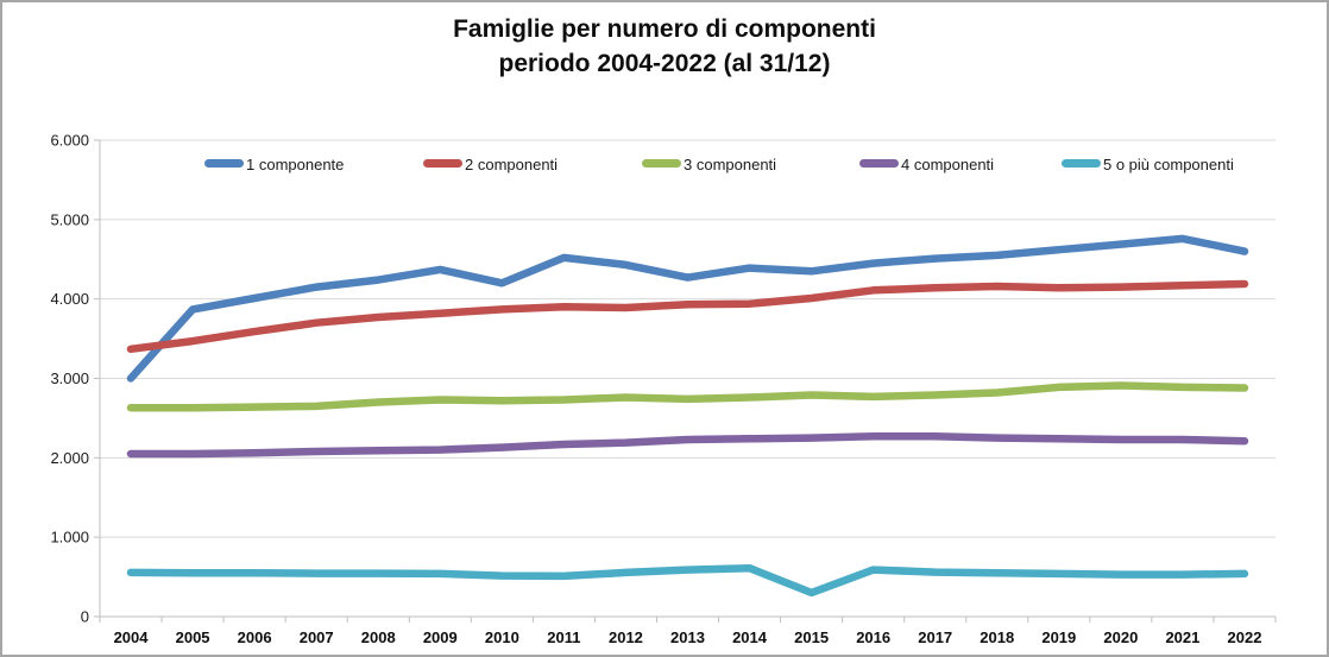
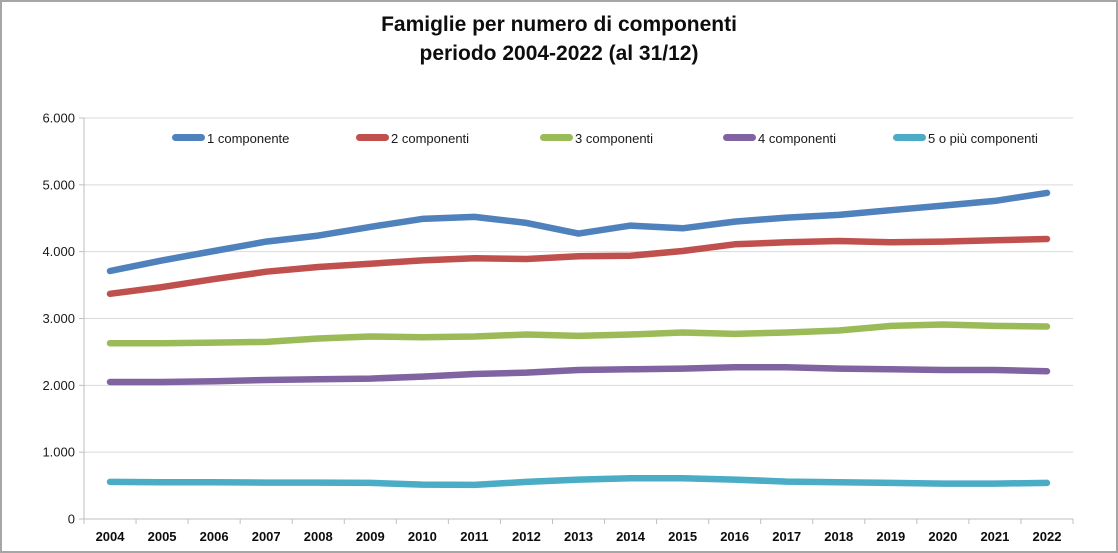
1 componente/2004: 3000 -> 3700
1 componente/2010: 4200 -> 4500
5 o più componenti/2015: 300 -> 600
1 componente/2022: 4600 -> 4900
